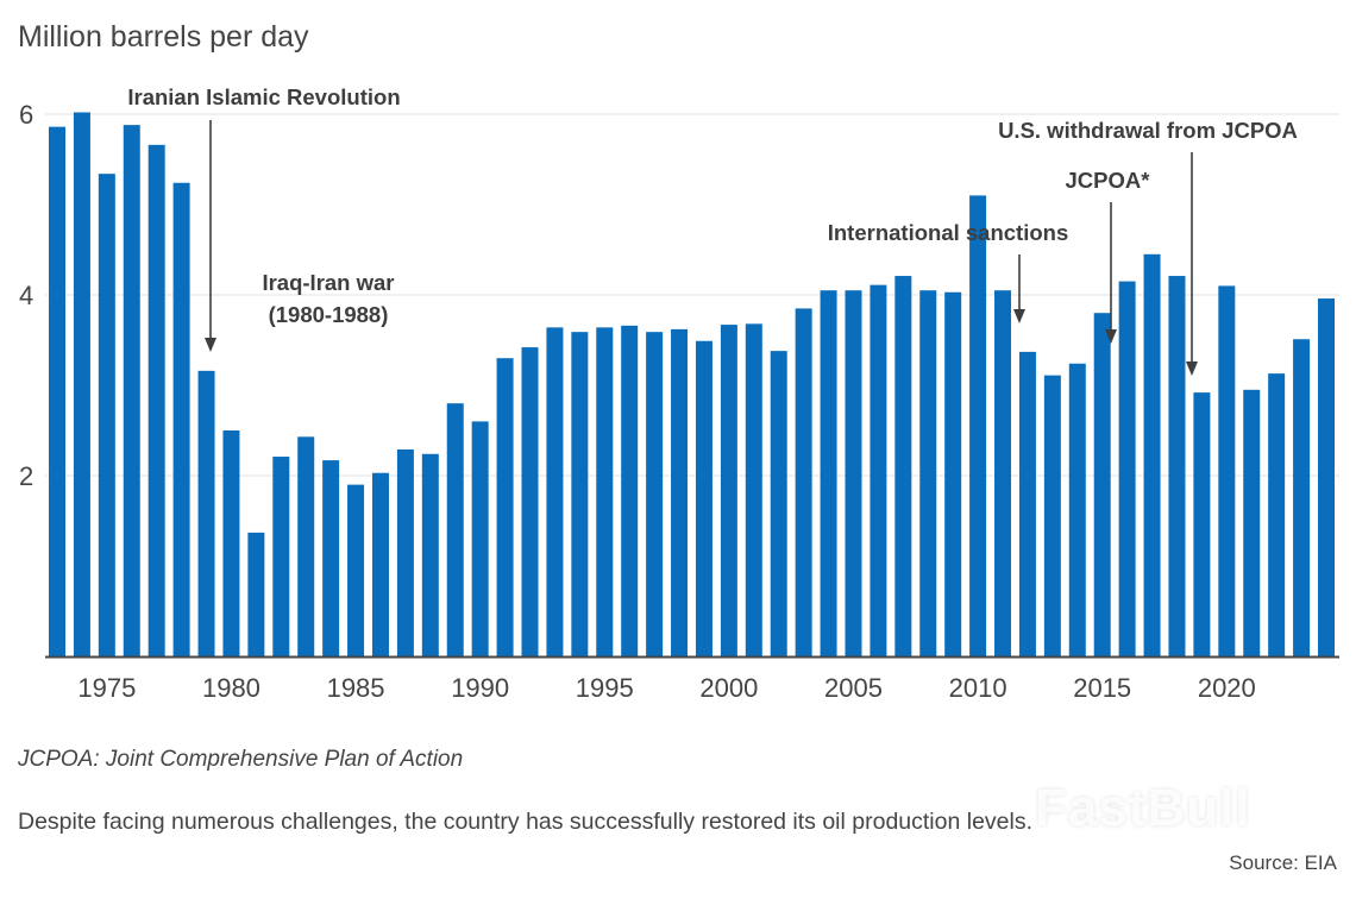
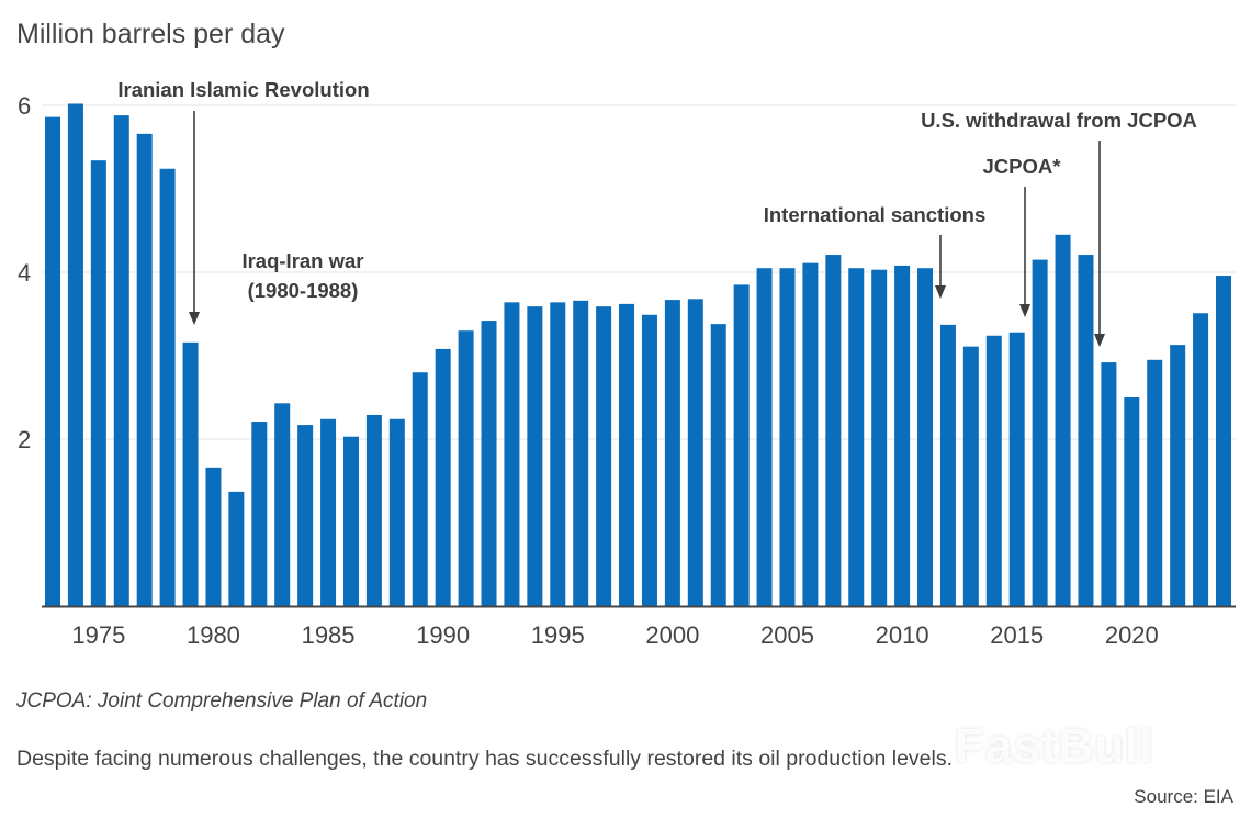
1980: 2.5 -> 1.7
1985: 1.9 -> 2.2
1990: 2.6 -> 3.1
2010: 5.1 -> 4.1
2015: 3.8 -> 3.3
2020: 4.1 -> 2.5
